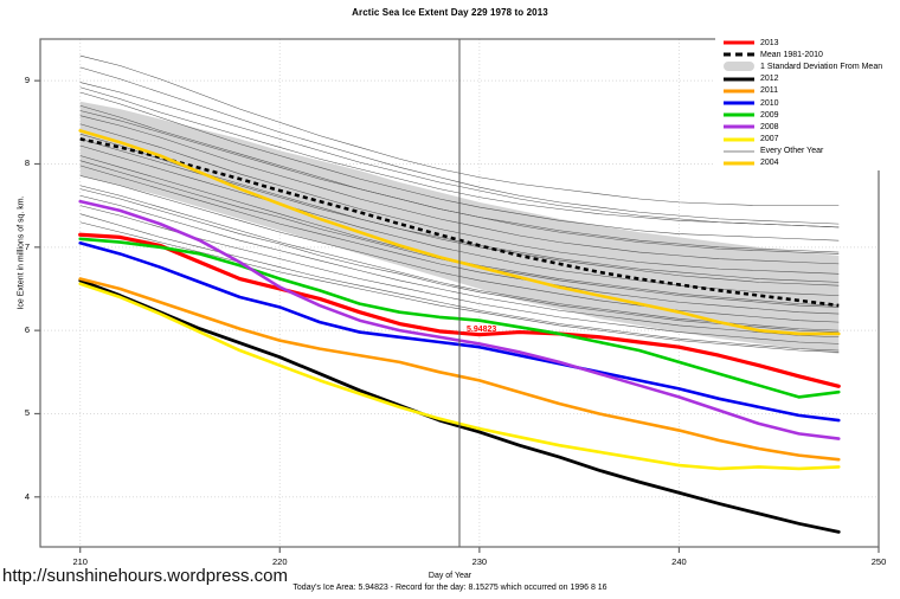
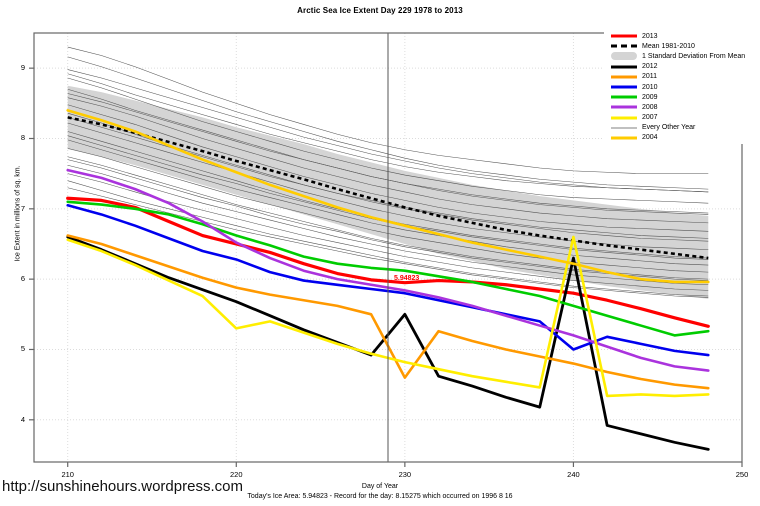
2007/220: 5.6 -> 5.3
2012/230: 4.8 -> 5.5
2011/230: 5.4 -> 4.6
2012/240: 4.0 -> 6.3
2010/240: 5.3 -> 5.0
2007/240: 4.4 -> 6.6
